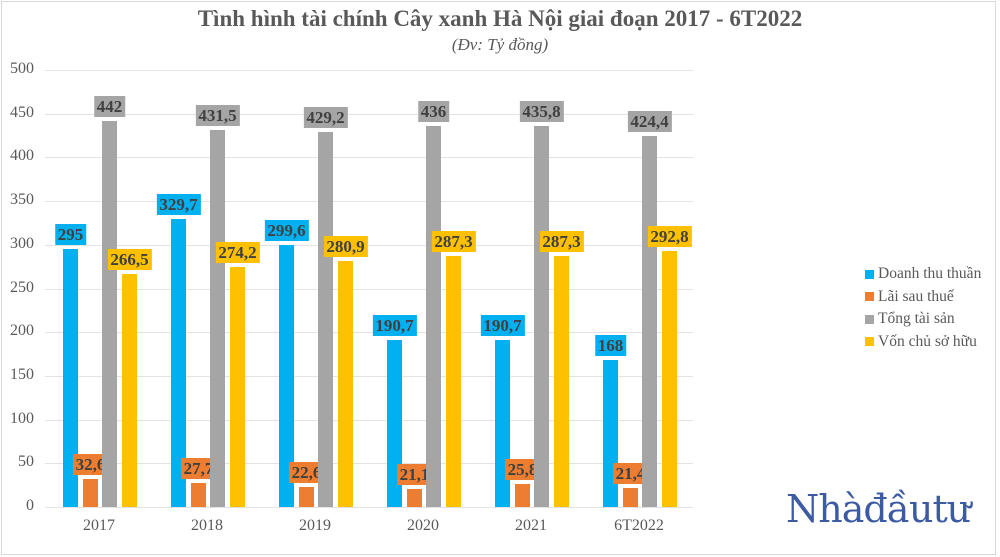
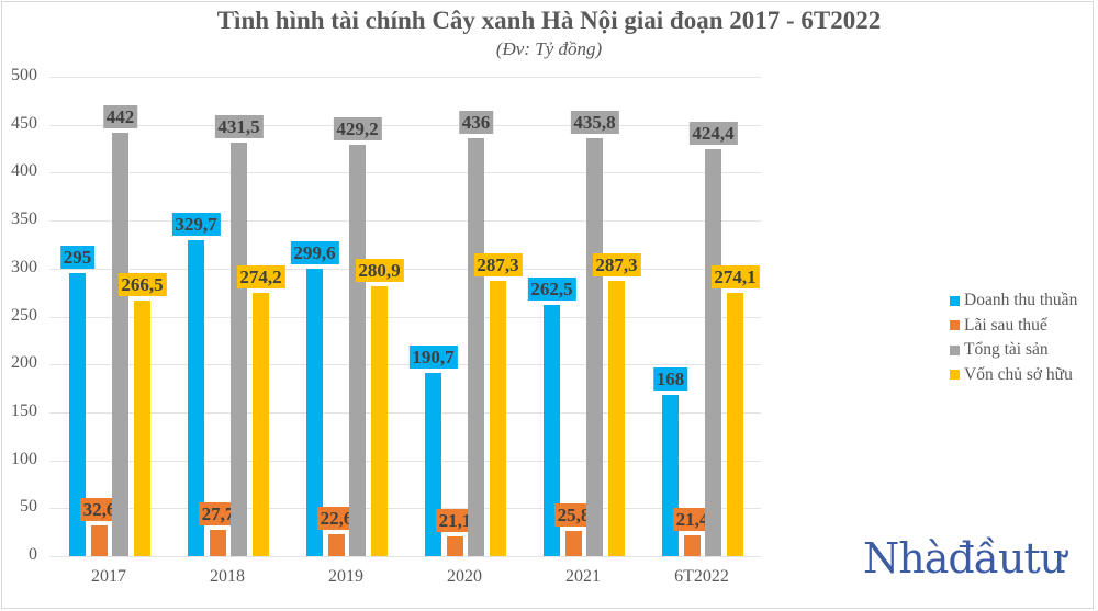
Doanh thu thuần/2021: 190,7 -> 262,5
Vốn chủ sở hữu/6T2022: 292,8 -> 274,1
